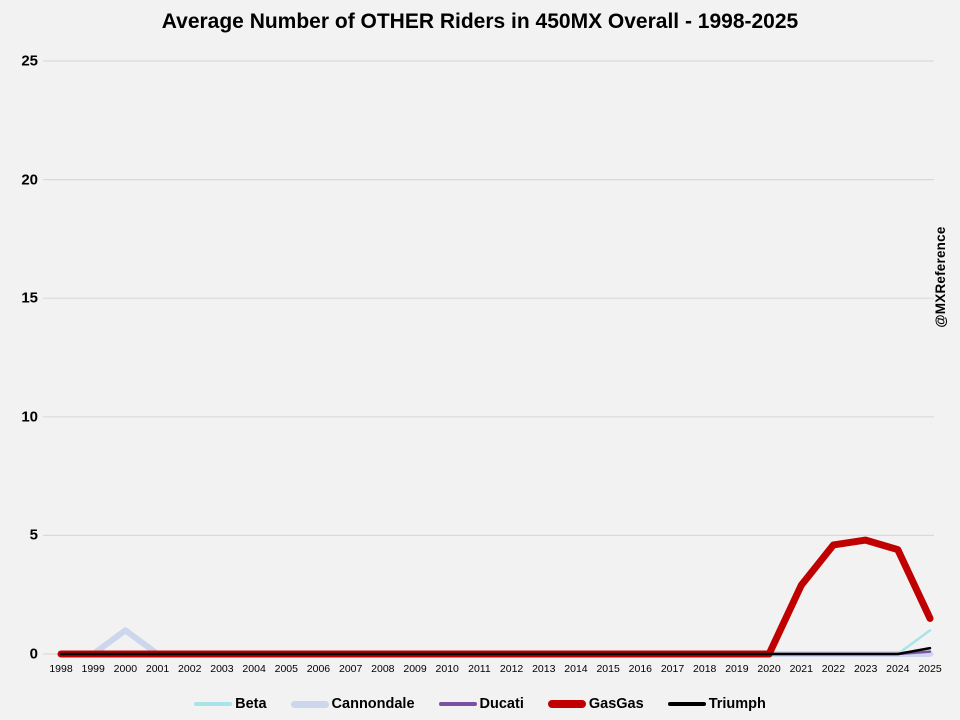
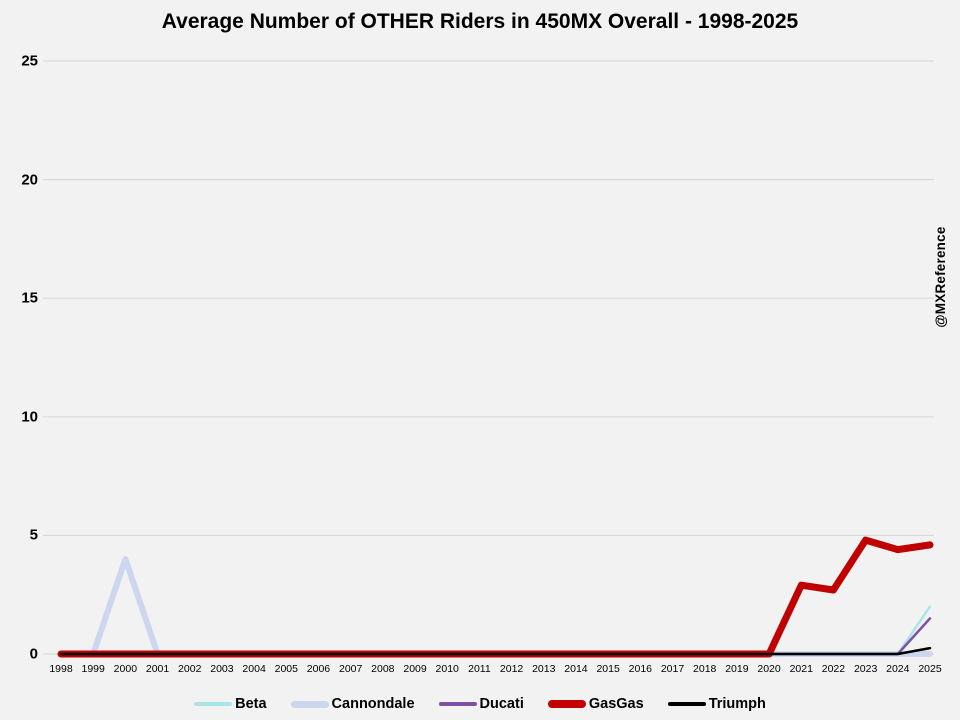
Cannondale/2000: 1 -> 4
GasGas/2022: 4.6 -> 2.7
Beta/2025: 1 -> 2
Ducati/2025: 0.1 -> 1.5
GasGas/2025: 1.5 -> 4.6
